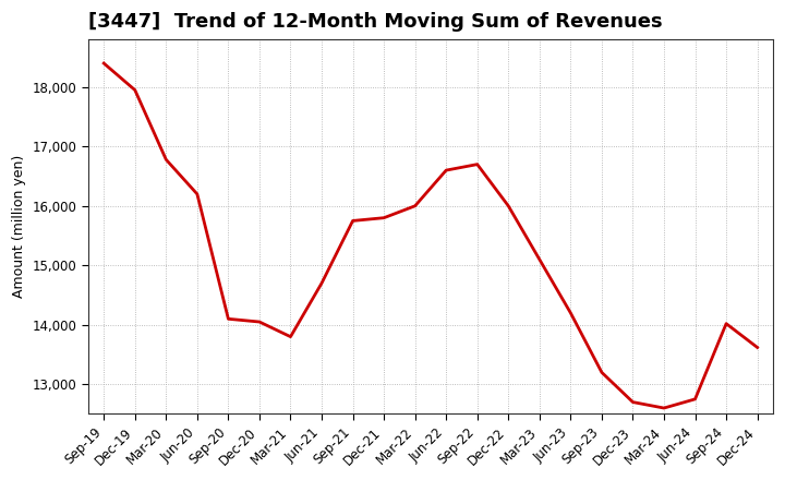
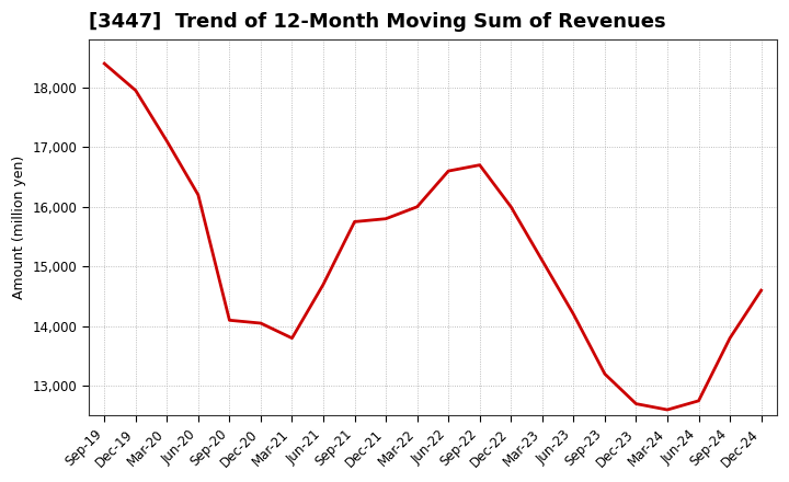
Mar-20: 16,780 -> 17,100
Sep-24: 14,020 -> 13,800
Dec-24: 13,620 -> 14,600
